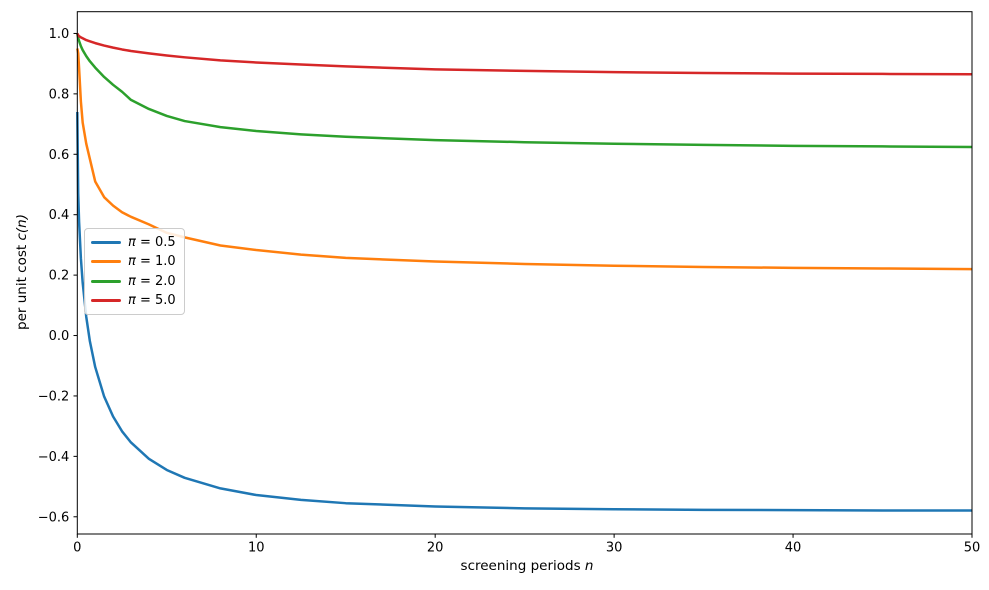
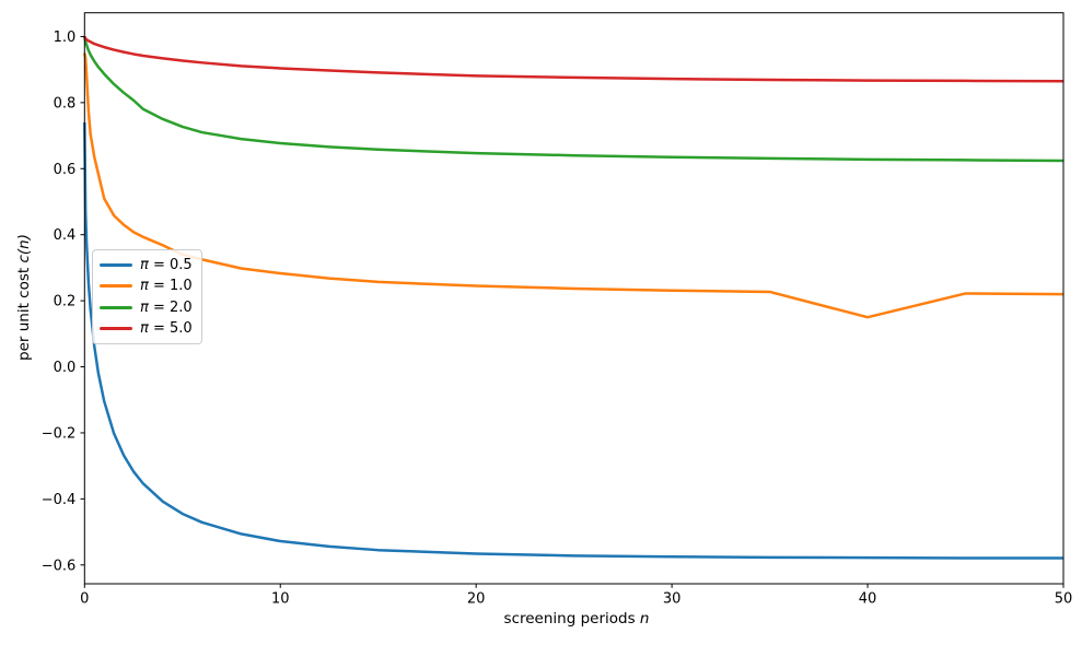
π = 1.0/40: 0.22 -> 0.15
